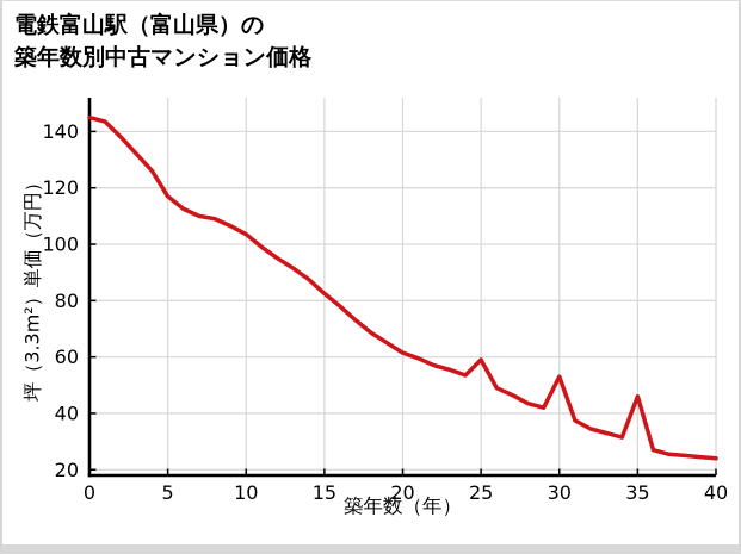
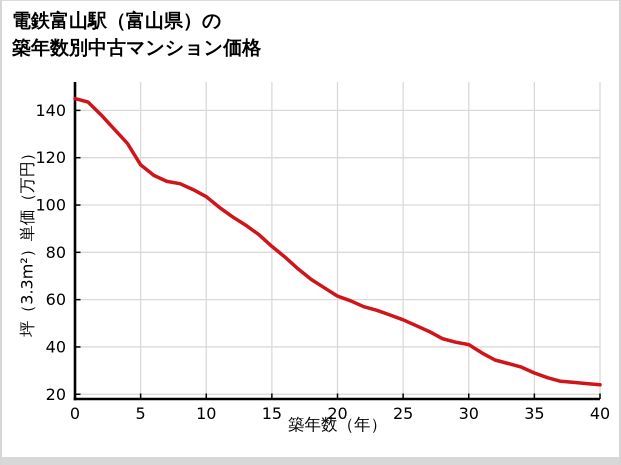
25: 59 -> 52
30: 53 -> 41
35: 46 -> 29
